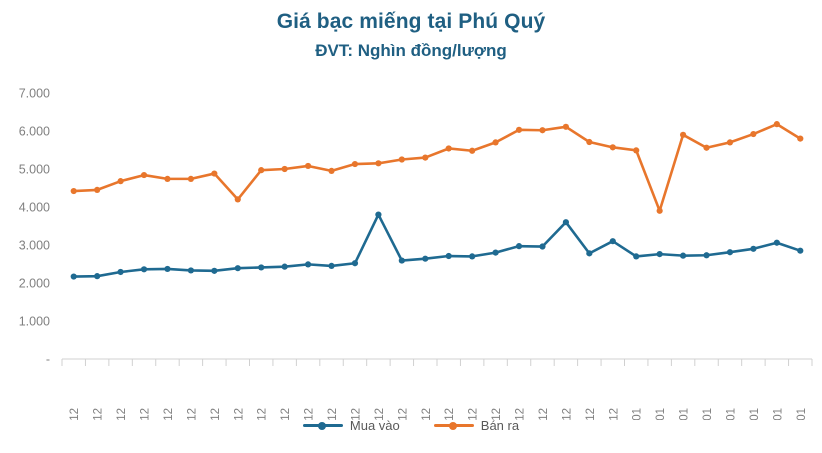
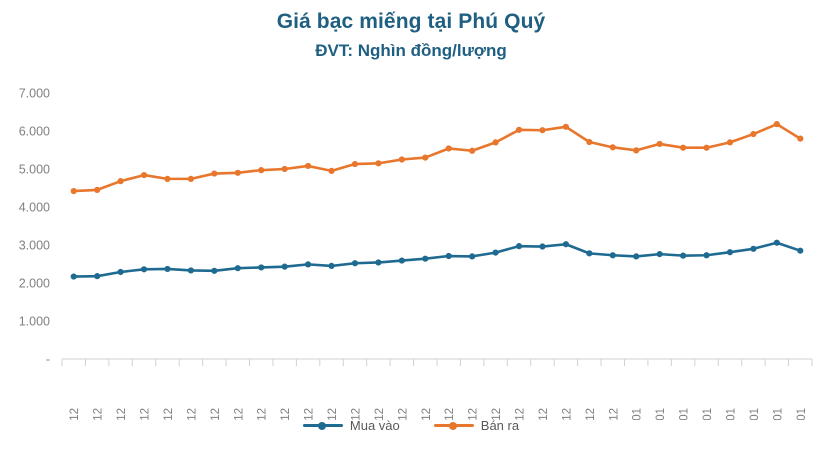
Bán ra/15/12: 4200 -> 4900
Mua vào/21/12: 3800 -> 2500
Mua vào/29/12: 3600 -> 3000
Mua vào/31/12: 3100 -> 2700
Bán ra/02/01: 3900 -> 5700
Bán ra/03/01: 5900 -> 5600
